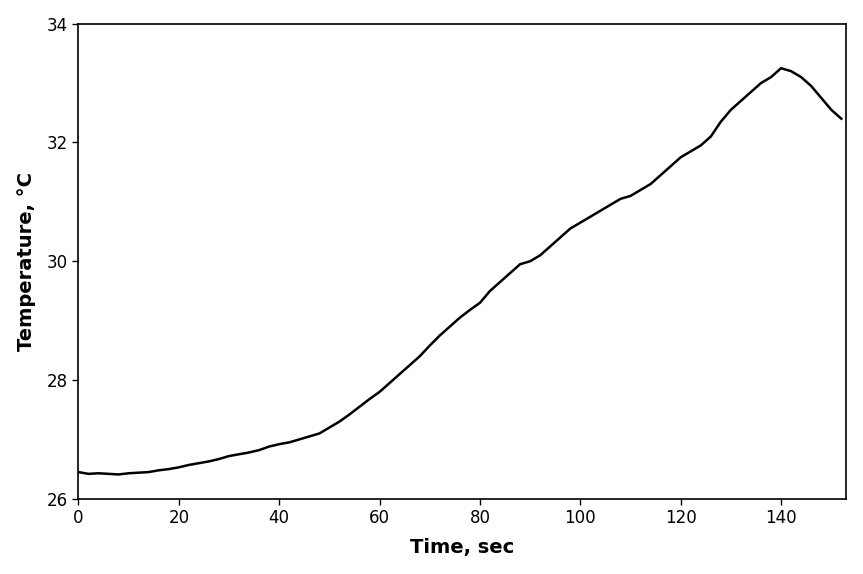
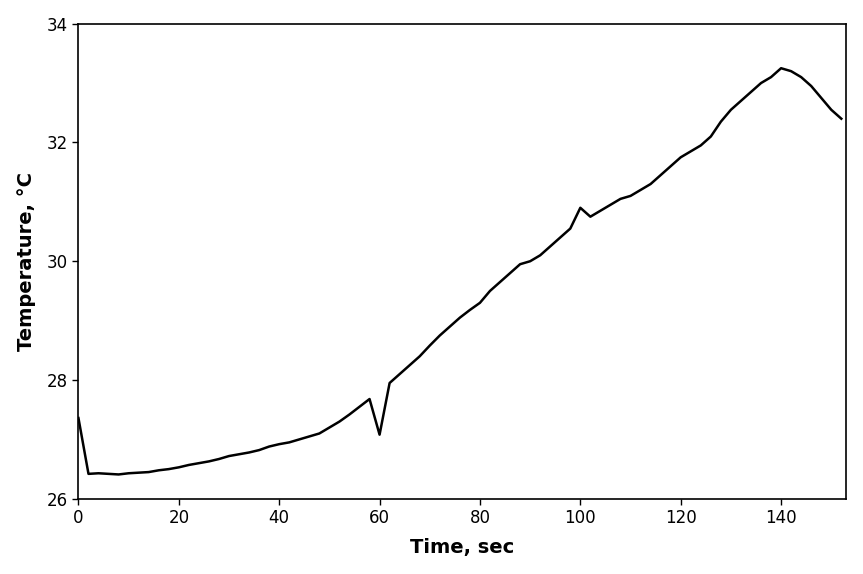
0: 26.45 -> 27.36
60: 27.80 -> 27.08
100: 30.65 -> 30.90
